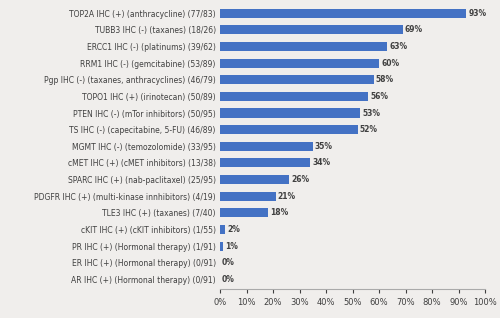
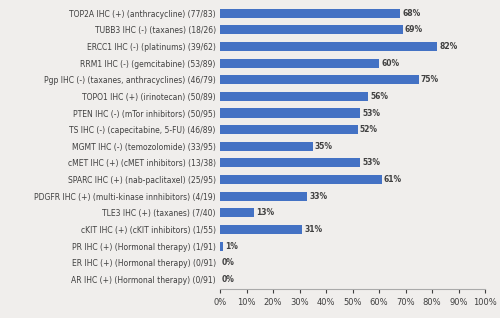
TOP2A IHC (+) (anthracycline) (77/83): 93% -> 68%
ERCC1 IHC (-) (platinums) (39/62): 63% -> 82%
Pgp IHC (-) (taxanes, anthracyclines) (46/79): 58% -> 75%
cMET IHC (+) (cMET inhibitors) (13/38): 34% -> 53%
SPARC IHC (+) (nab-paclitaxel) (25/95): 26% -> 61%
PDGFR IHC (+) (multi-kinase innhibitors) (4/19): 21% -> 33%
TLE3 IHC (+) (taxanes) (7/40): 18% -> 13%
cKIT IHC (+) (cKIT inhibitors) (1/55): 2% -> 31%
